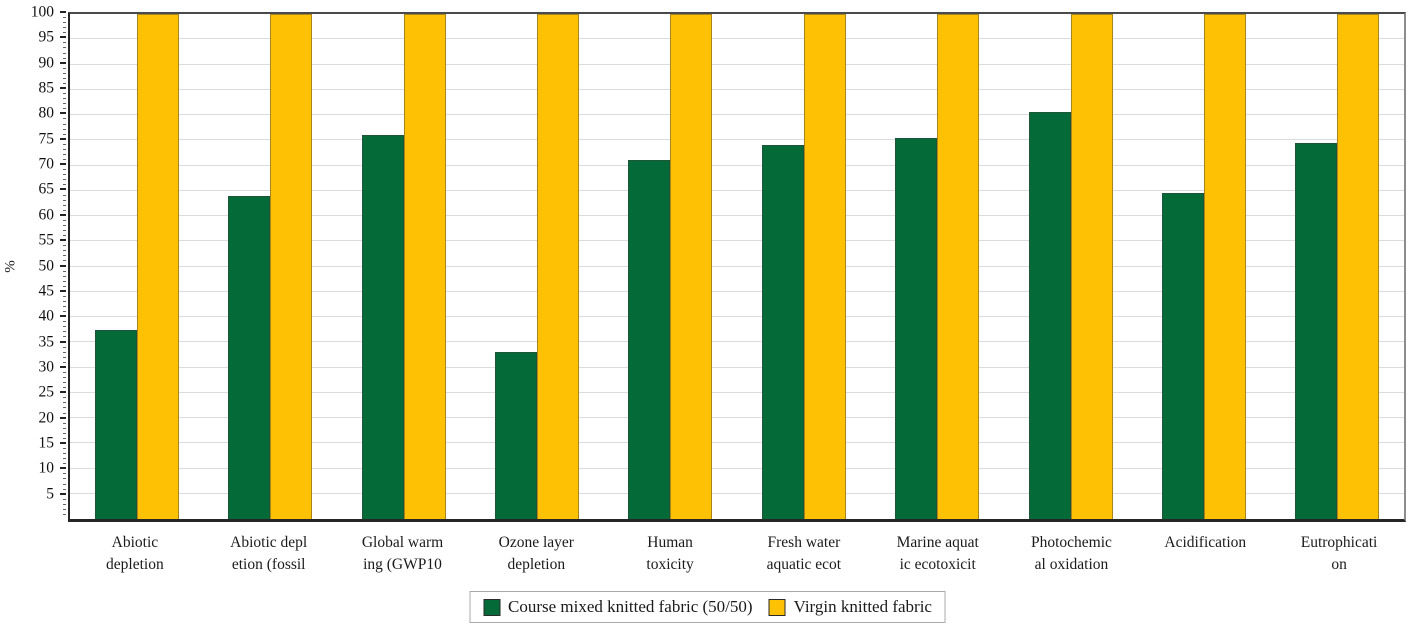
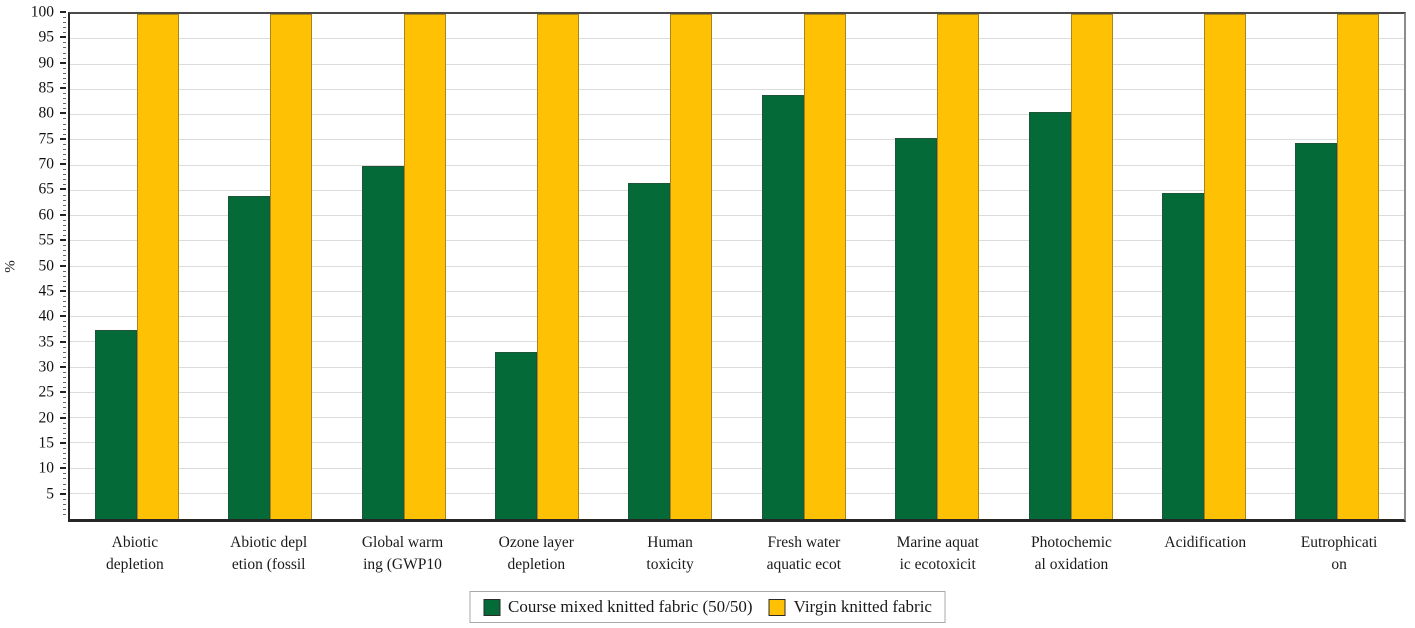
Course mixed knitted fabric (50/50)/Global warm ing (GWP10: 76 -> 70
Course mixed knitted fabric (50/50)/Human toxicity: 71 -> 66
Course mixed knitted fabric (50/50)/Fresh water aquatic ecot: 74 -> 84
